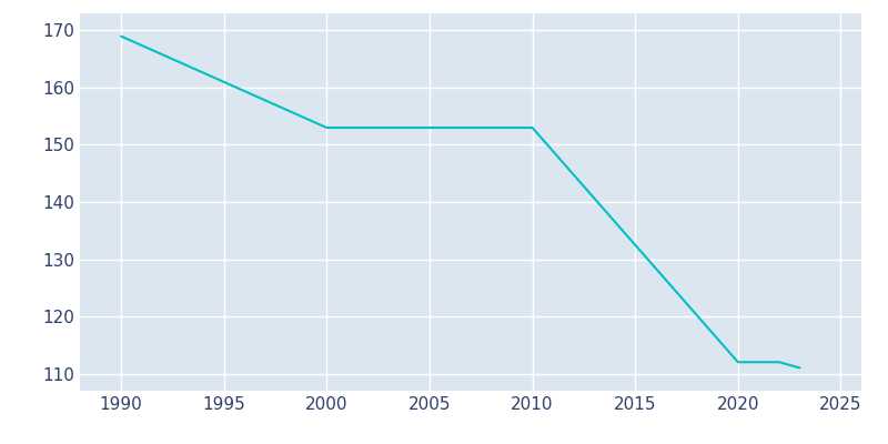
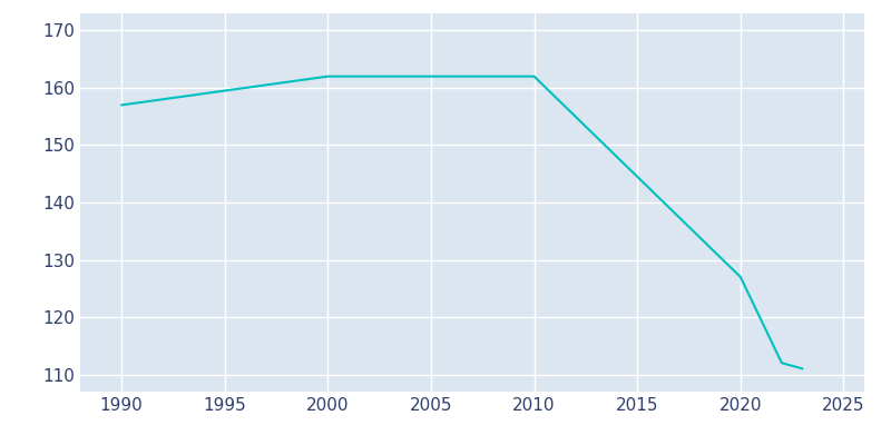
1990: 169 -> 157
2000: 153 -> 162
2010: 153 -> 162
2020: 112 -> 127
